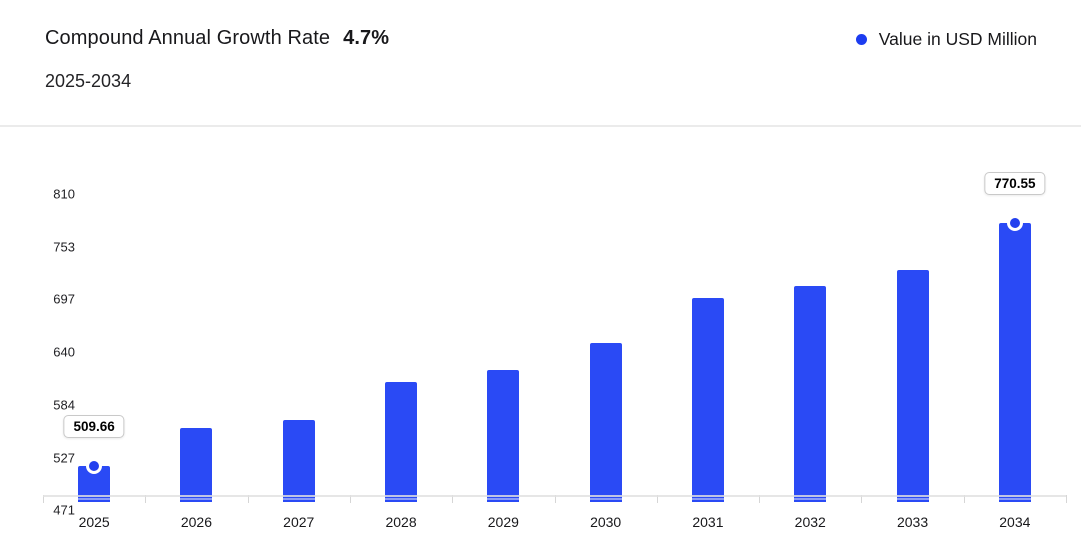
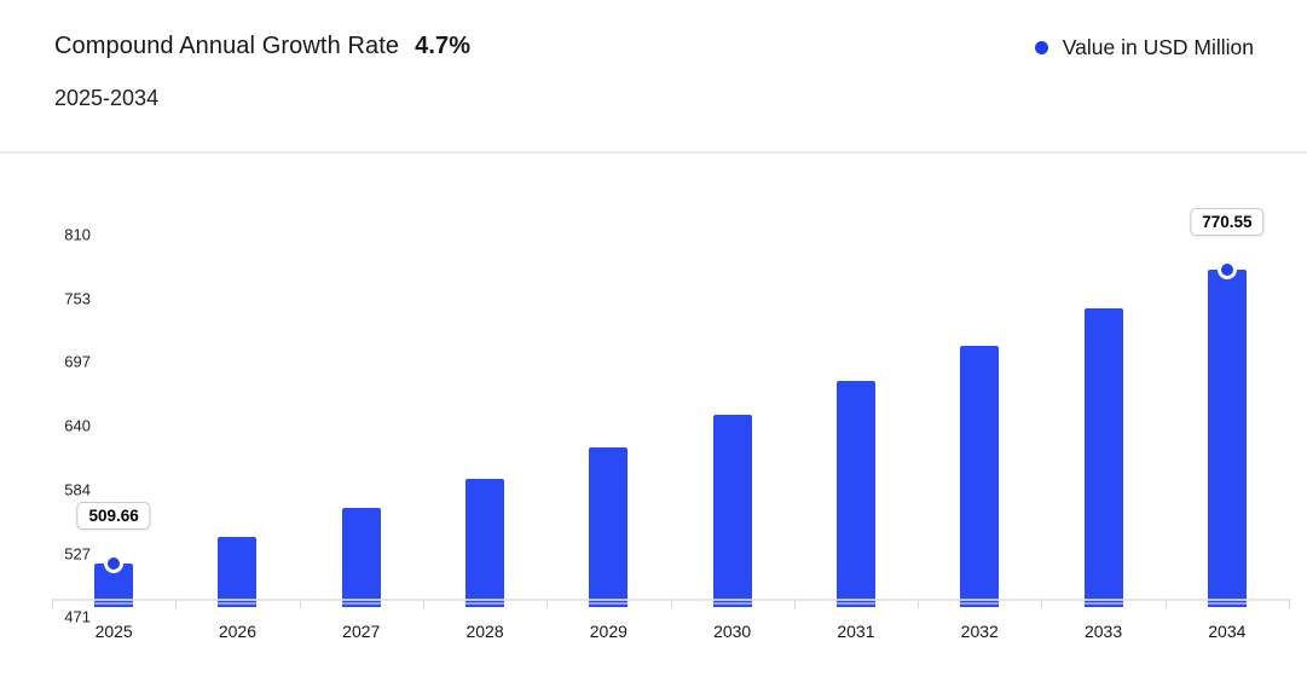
2026: 550 -> 530
2028: 600 -> 580
2031: 690 -> 670
2033: 720 -> 740
